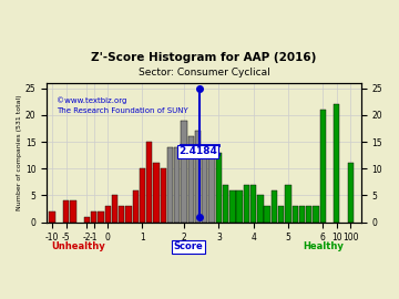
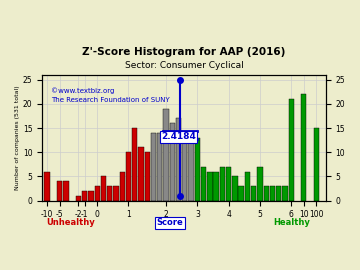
-10: 2 -> 6
100: 11 -> 15
